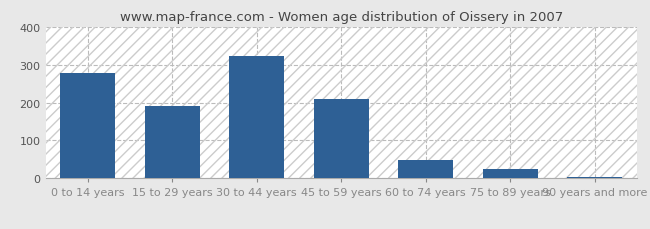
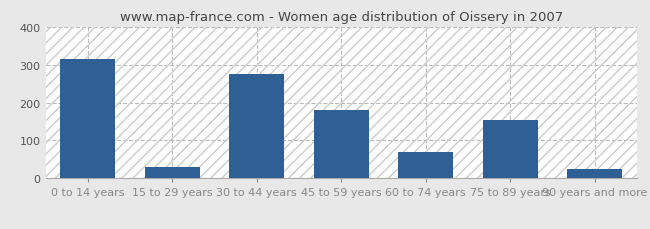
0 to 14 years: 278 -> 315
15 to 29 years: 190 -> 30
30 to 44 years: 323 -> 275
45 to 59 years: 210 -> 180
60 to 74 years: 49 -> 70
75 to 89 years: 25 -> 155
90 years and more: 5 -> 25
